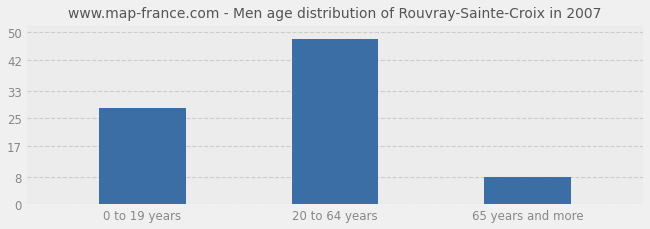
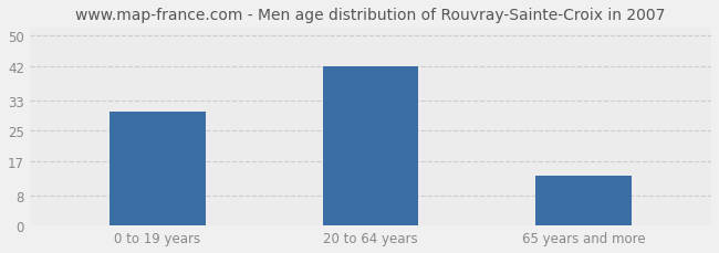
0 to 19 years: 28 -> 30
20 to 64 years: 48 -> 42
65 years and more: 8 -> 13
